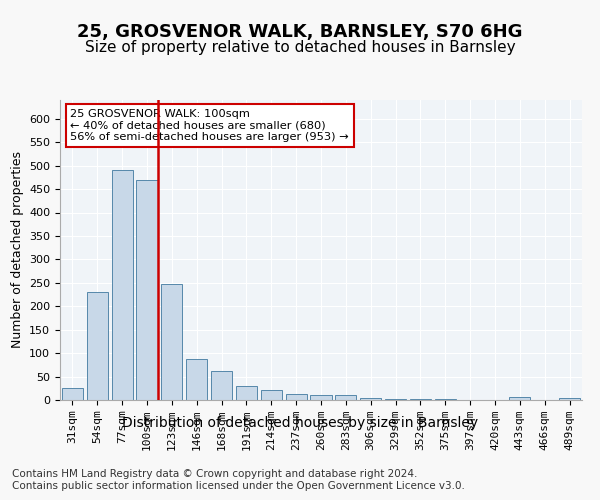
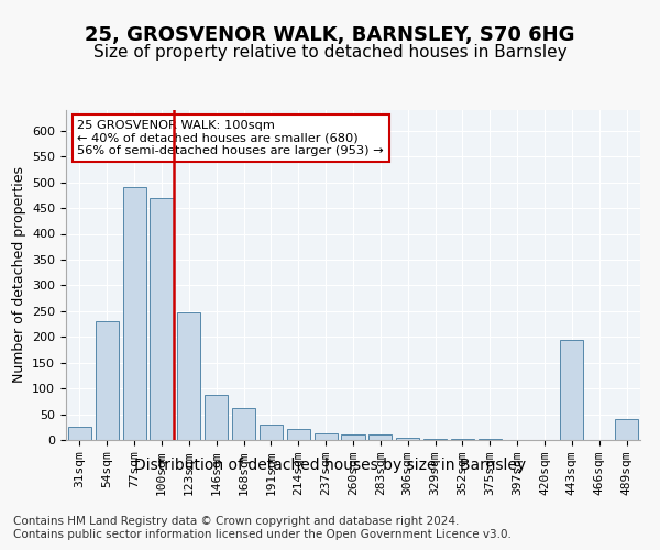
443sqm: 7 -> 195
489sqm: 5 -> 40
